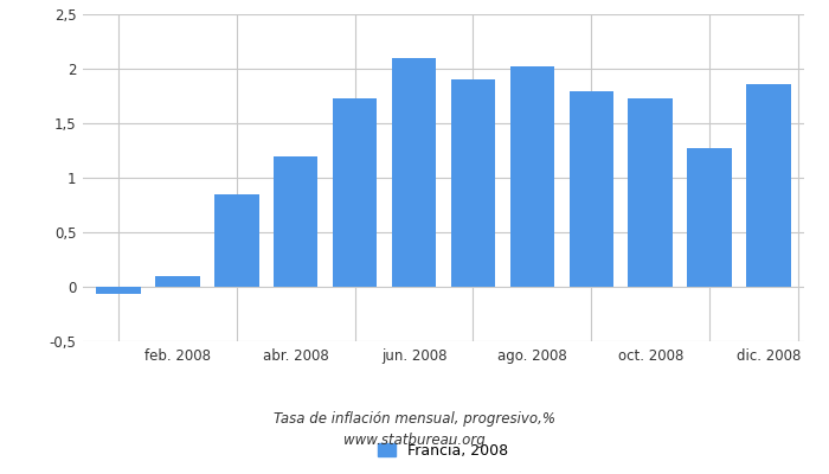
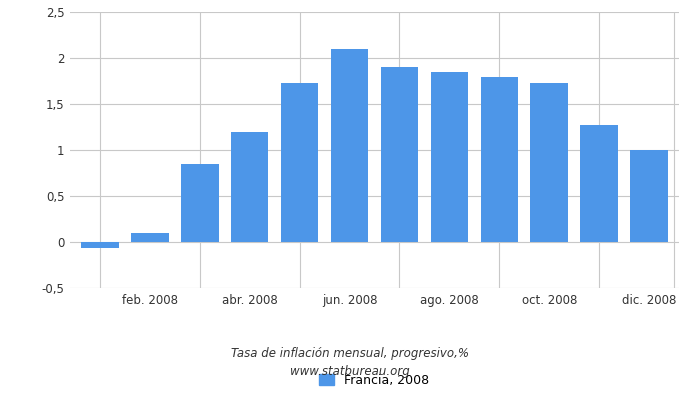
ago. 2008: 2,02 -> 1,85
dic. 2008: 1,86 -> 1,00
